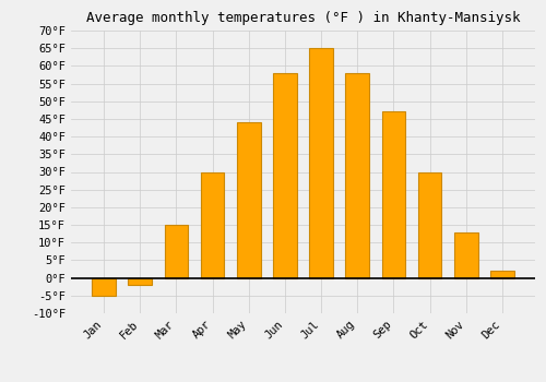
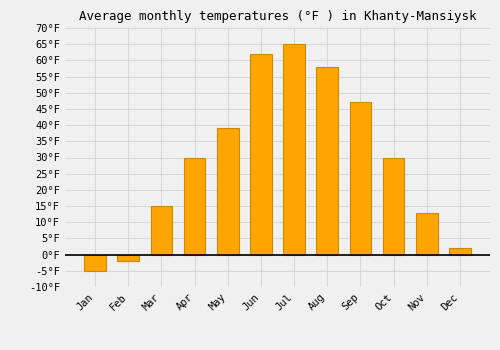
May: 44°F -> 39°F
Jun: 58°F -> 62°F
